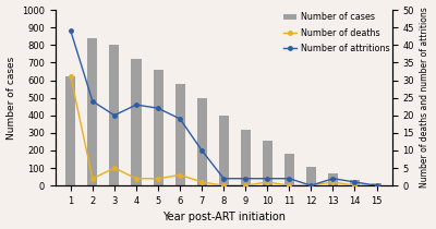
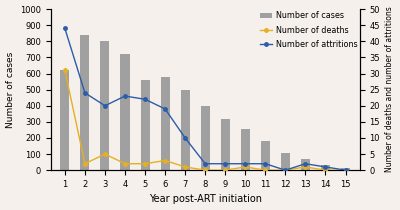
Number of cases/5: 660 -> 560
